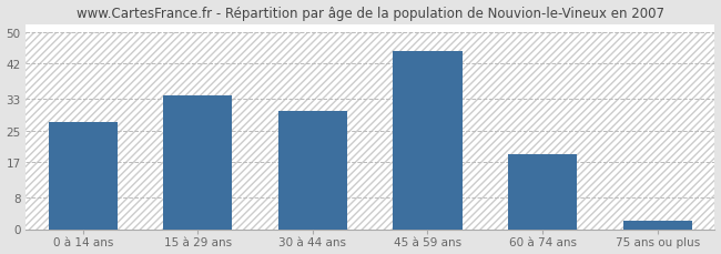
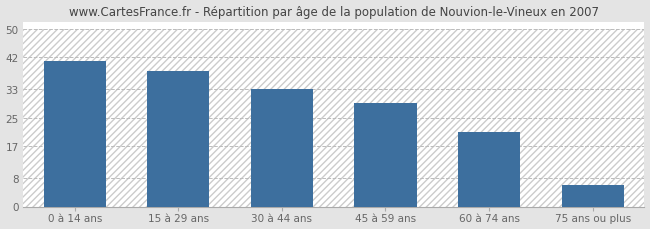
0 à 14 ans: 27 -> 41
15 à 29 ans: 34 -> 38
30 à 44 ans: 30 -> 33
45 à 59 ans: 45 -> 29
60 à 74 ans: 19 -> 21
75 ans ou plus: 2 -> 6
